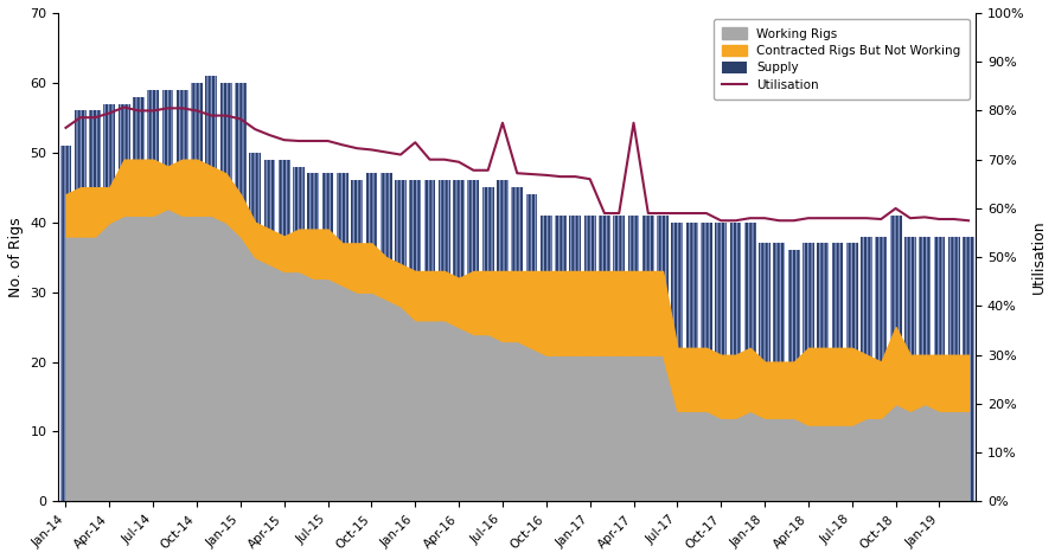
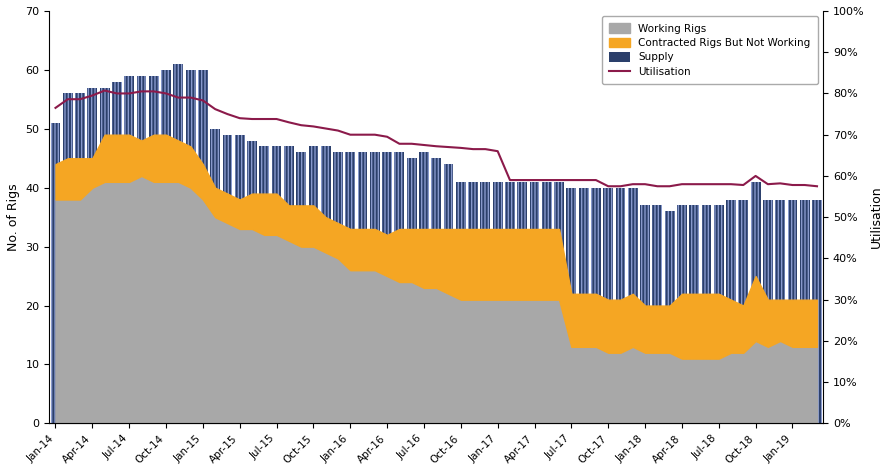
Utilisation/Jan-16: 73.5% -> 70.0%
Utilisation/Jul-16: 77.5% -> 67.5%
Utilisation/Apr-17: 77.5% -> 59.0%
